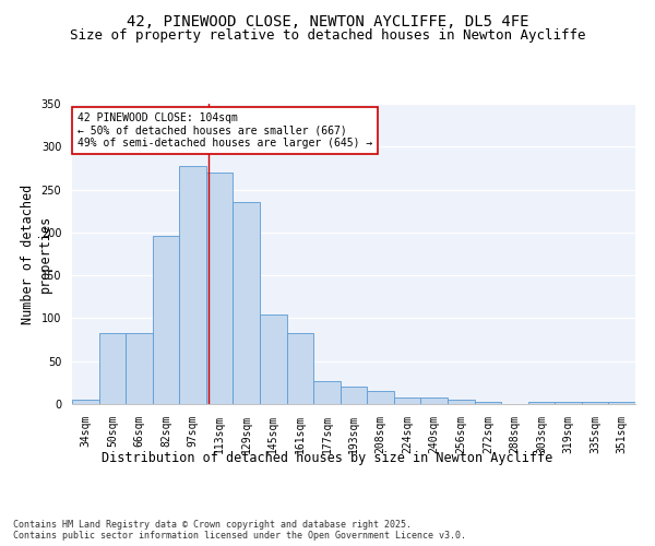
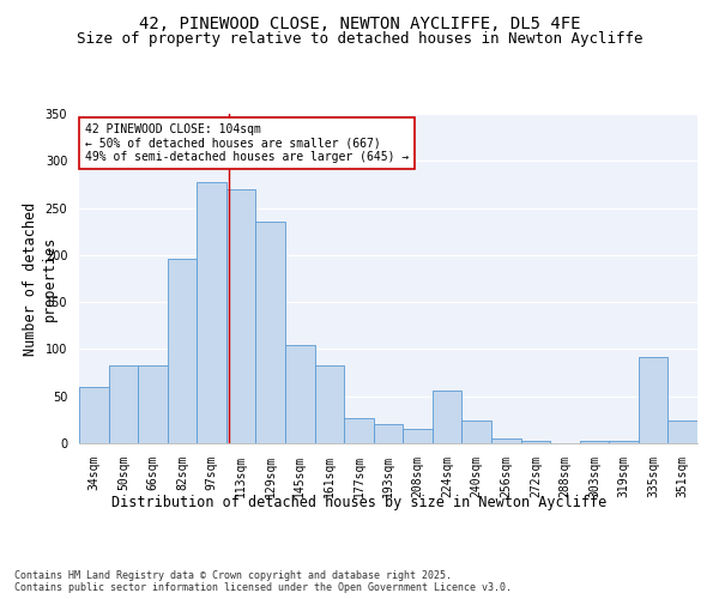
34sqm: 5 -> 60
224sqm: 8 -> 56
240sqm: 8 -> 24
335sqm: 2 -> 92
351sqm: 2 -> 24
